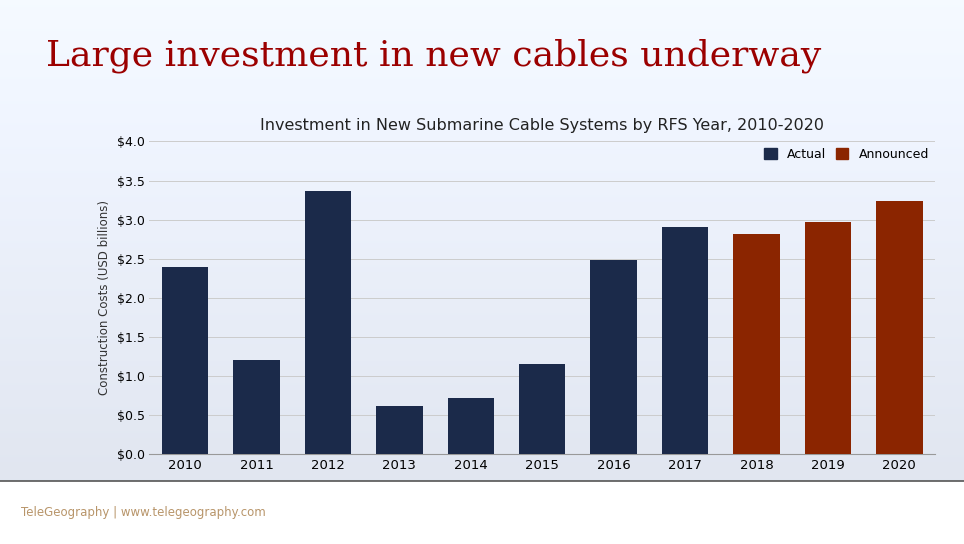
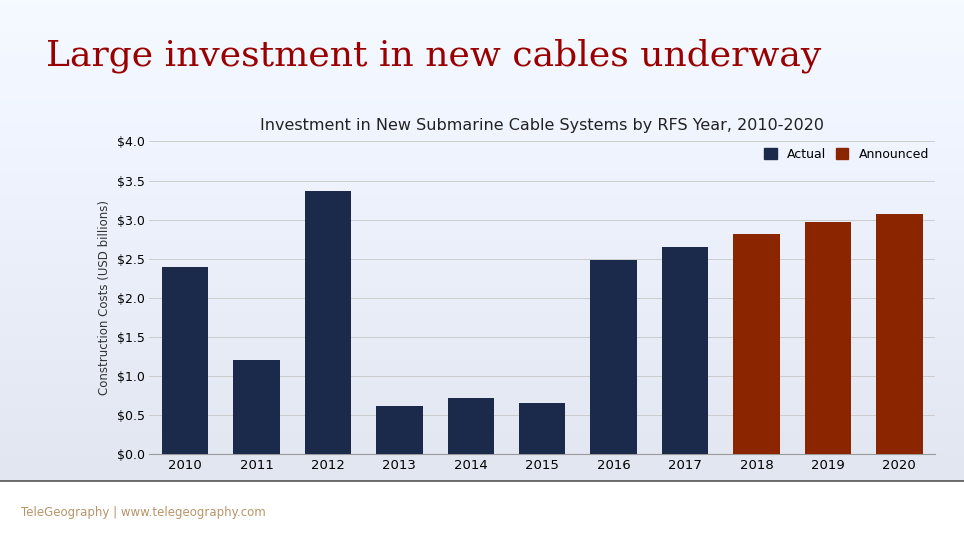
2015: $1.16 -> $0.66
2017: $2.90 -> $2.65
2020: $3.24 -> $3.07
